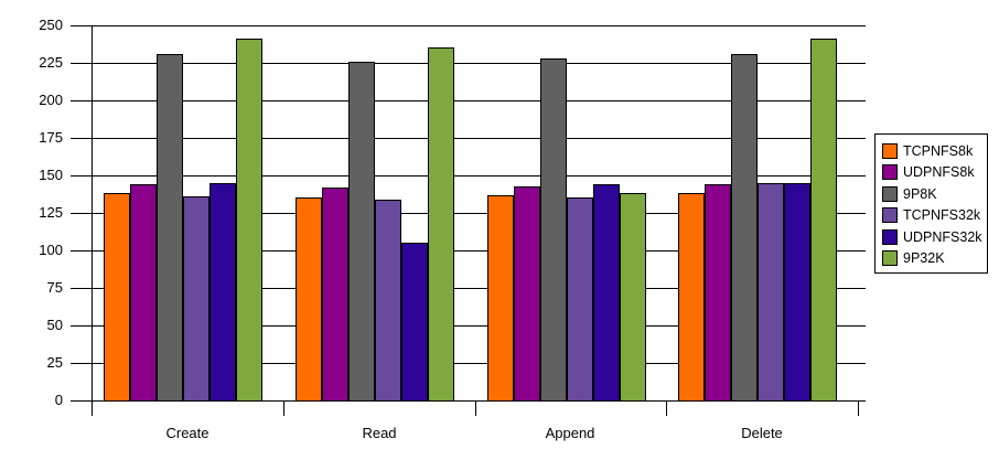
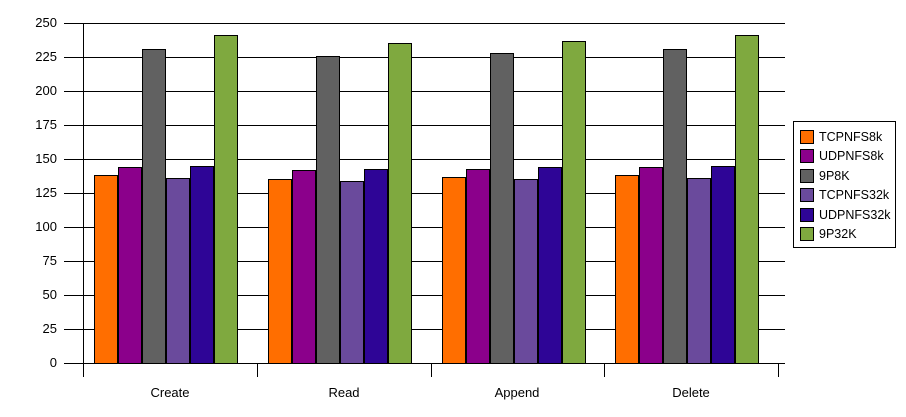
UDPNFS32k/Read: 105 -> 143
9P32K/Append: 138 -> 237
TCPNFS32k/Delete: 145 -> 136
